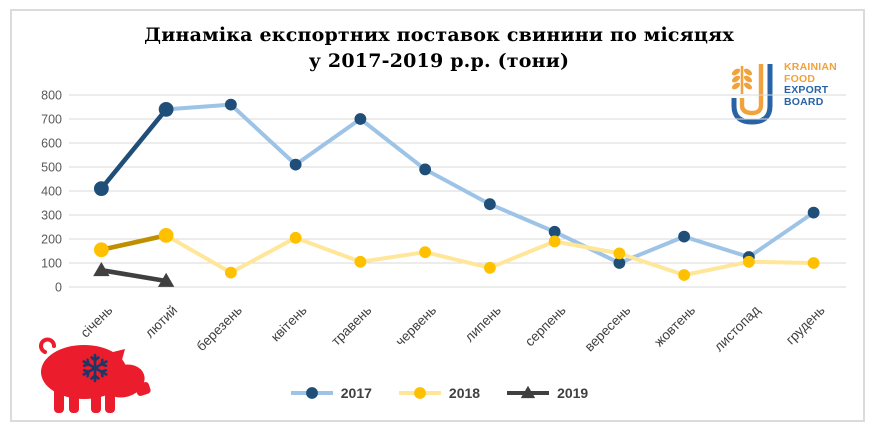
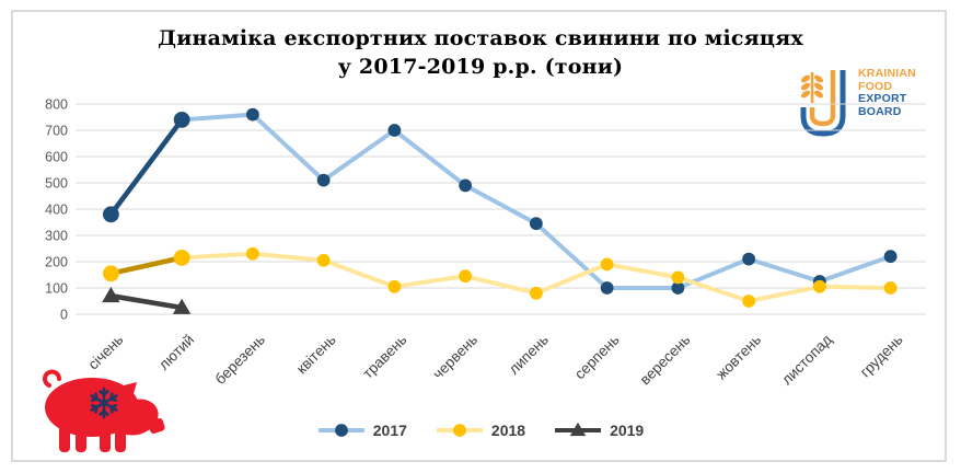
2017/січень: 410 -> 380
2018/березень: 60 -> 230
2017/серпень: 230 -> 100
2017/грудень: 310 -> 220
